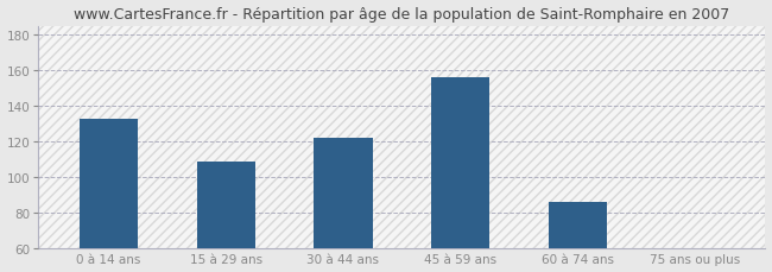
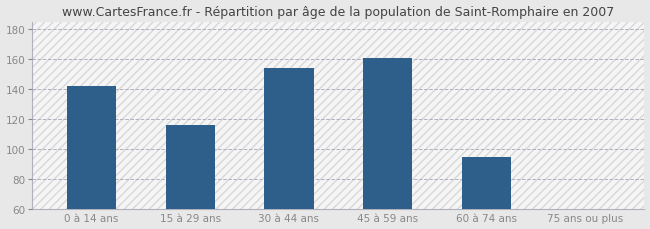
0 à 14 ans: 133 -> 142
15 à 29 ans: 109 -> 116
30 à 44 ans: 122 -> 154
45 à 59 ans: 156 -> 161
60 à 74 ans: 86 -> 95
